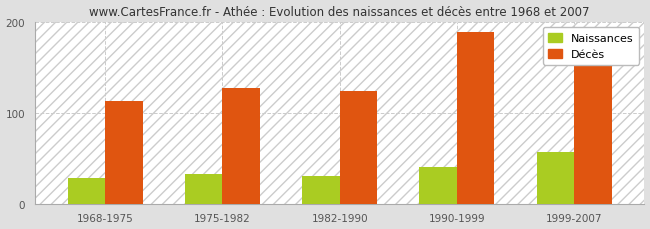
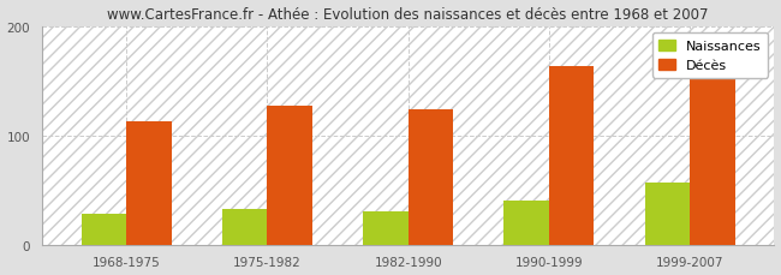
Décès/1990-1999: 188 -> 163
